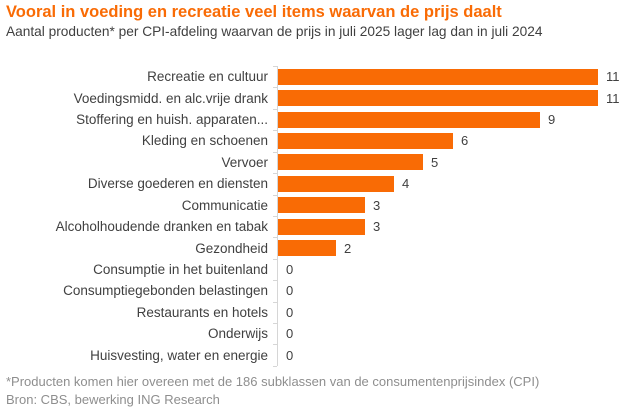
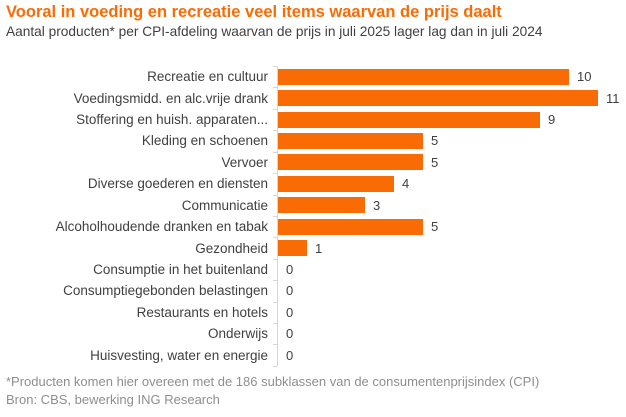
Recreatie en cultuur: 11 -> 10
Kleding en schoenen: 6 -> 5
Alcoholhoudende dranken en tabak: 3 -> 5
Gezondheid: 2 -> 1
